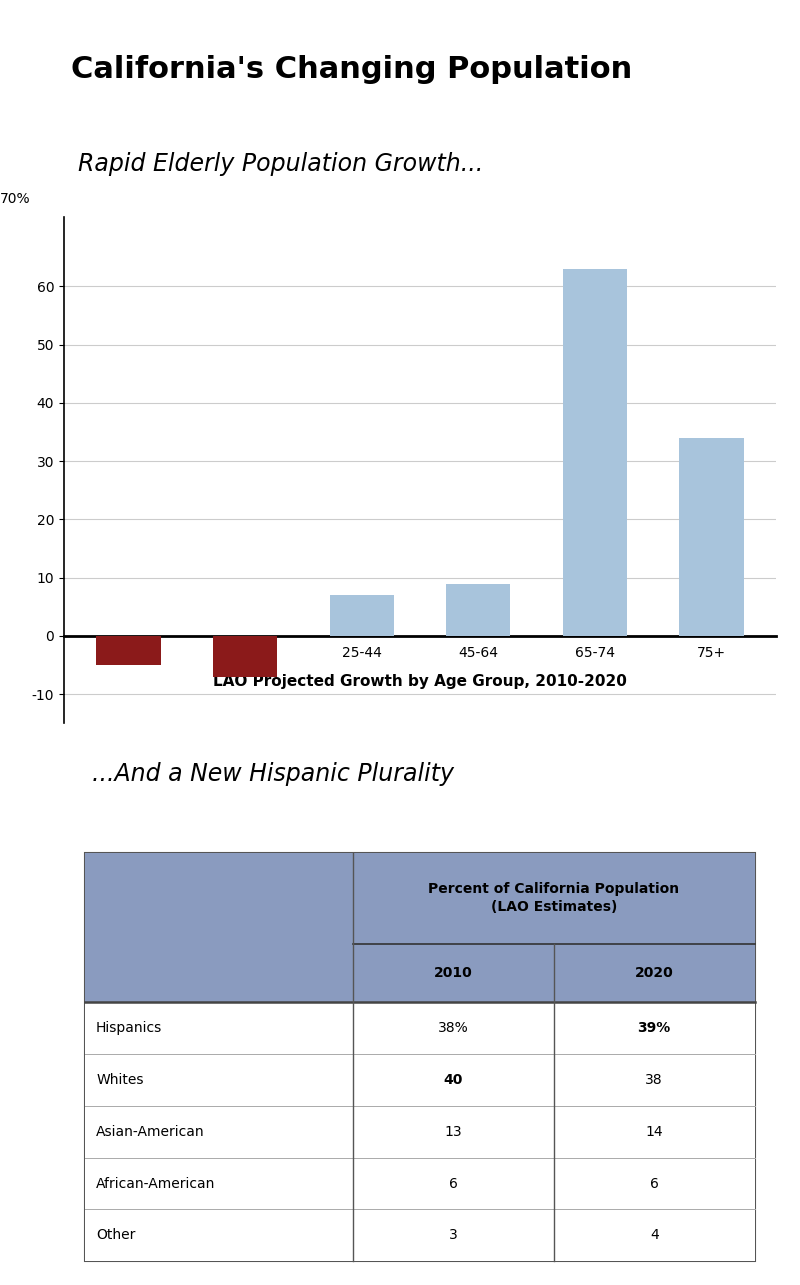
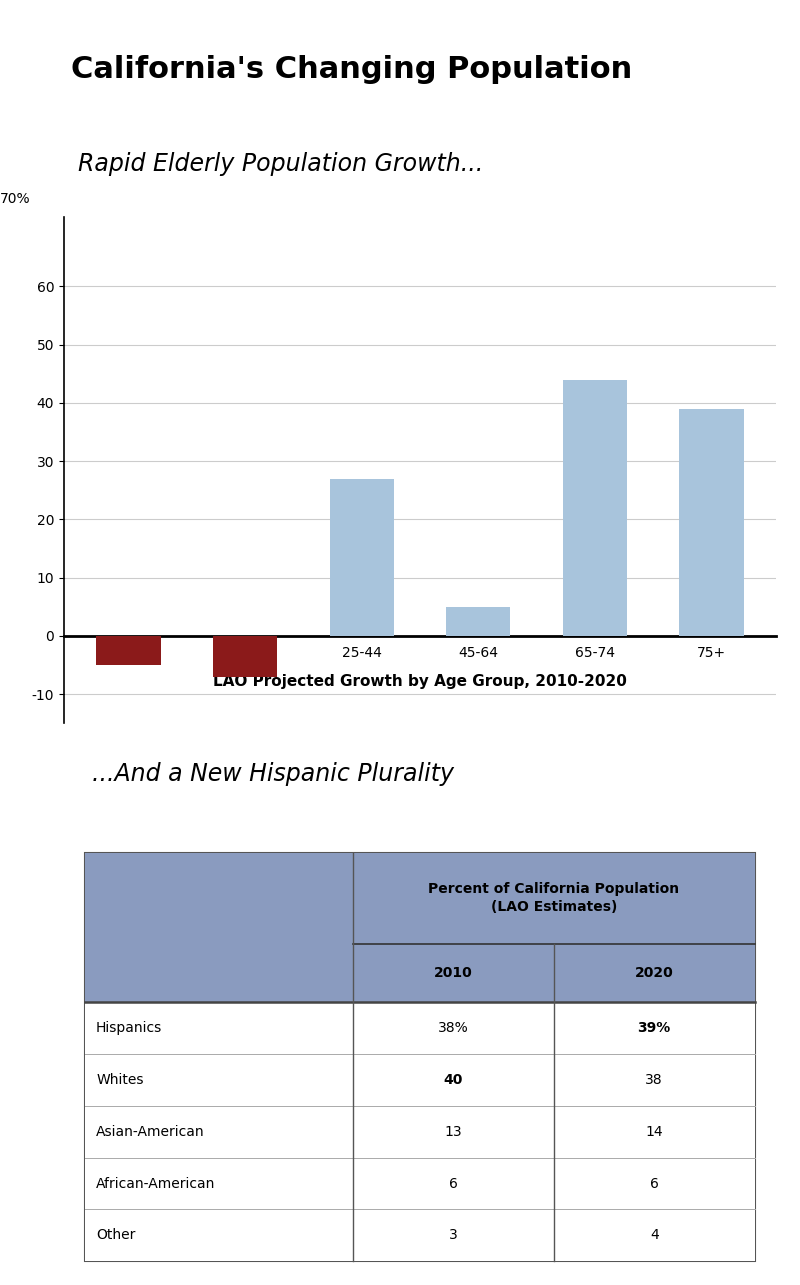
25-44: 7 -> 27
45-64: 9 -> 5
65-74: 63 -> 44
75+: 34 -> 39
